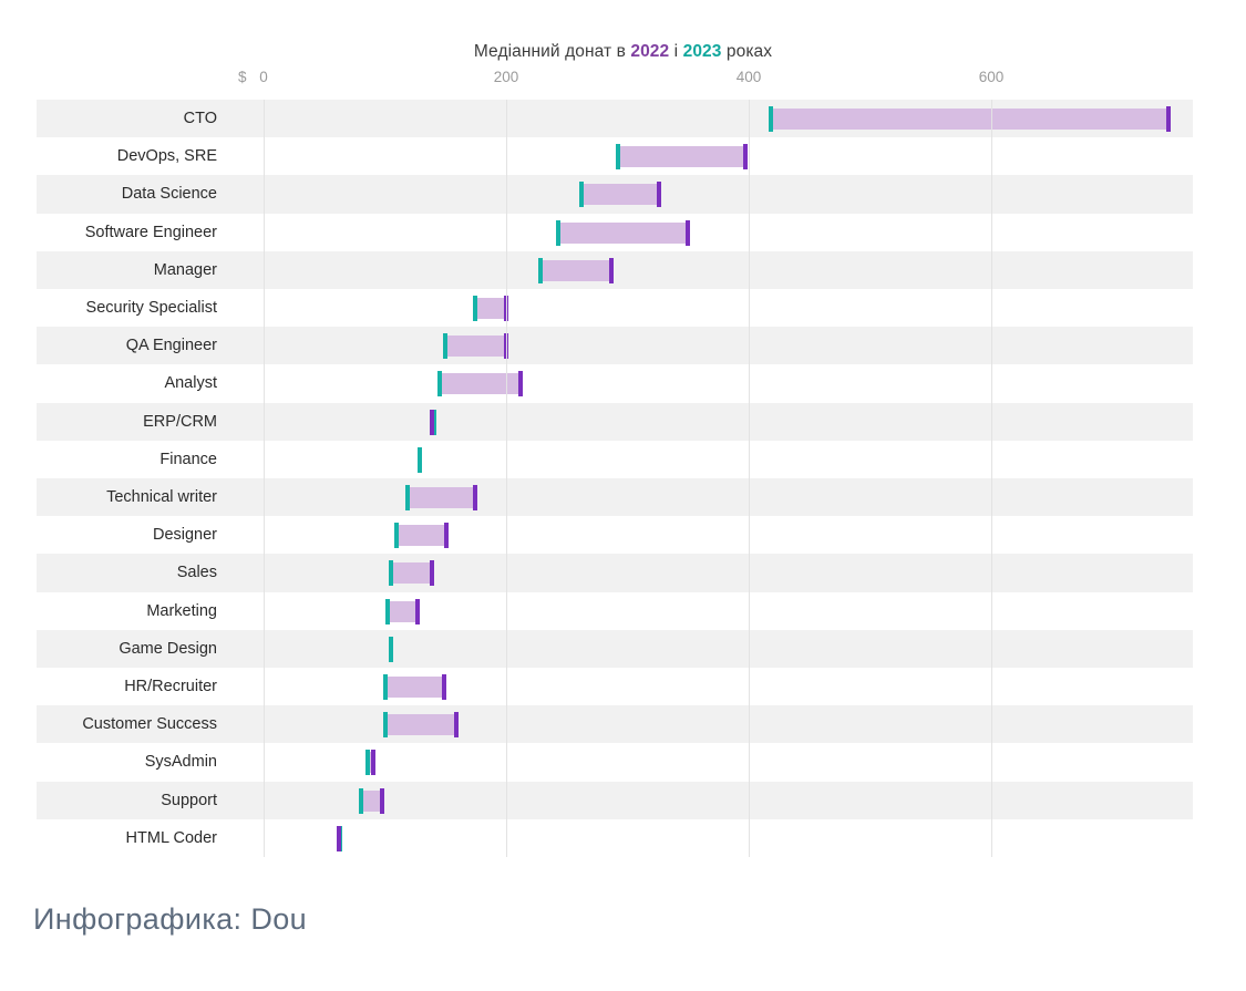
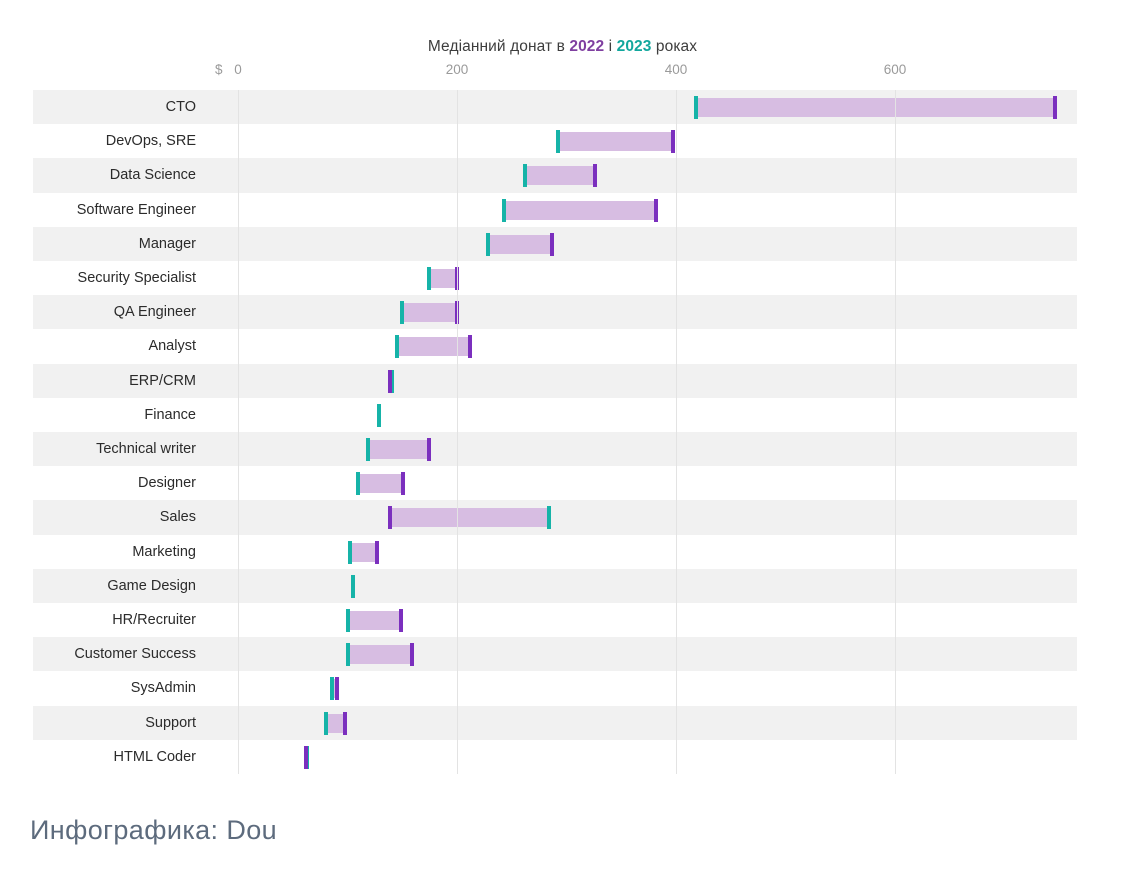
2022/Software Engineer: 350 -> 382
2023/Sales: 105 -> 284
